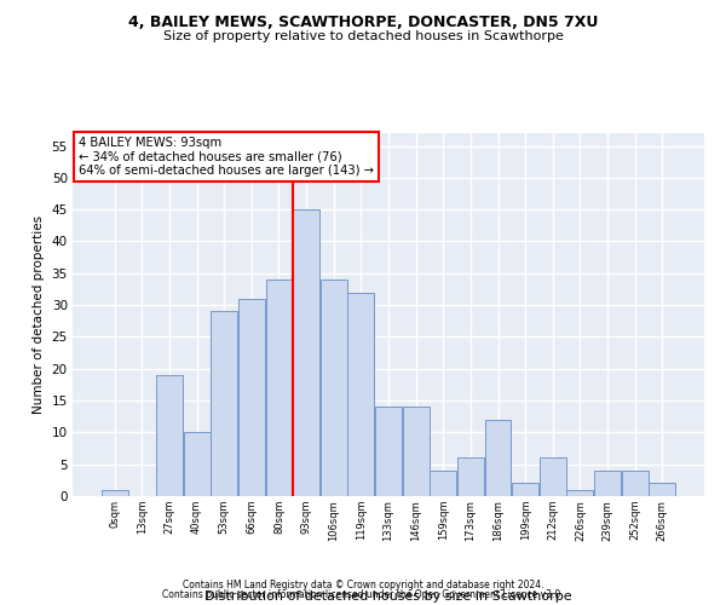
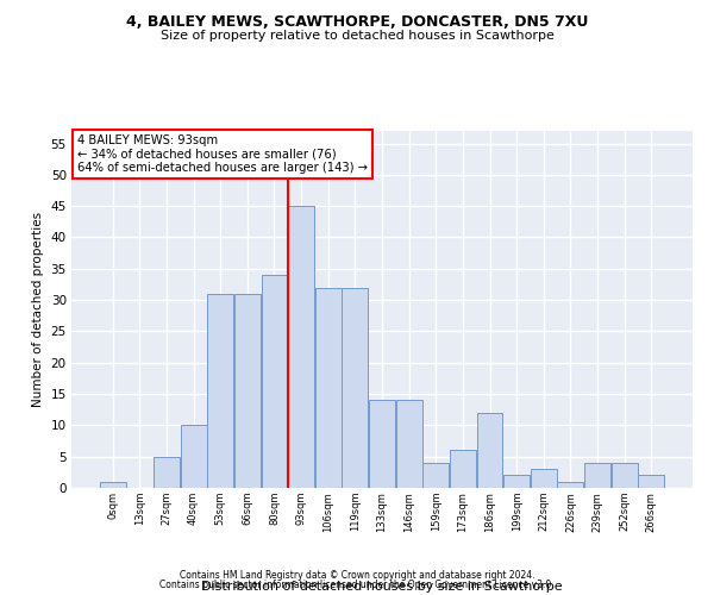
27sqm: 19 -> 5
53sqm: 29 -> 31
106sqm: 34 -> 32
212sqm: 6 -> 3
